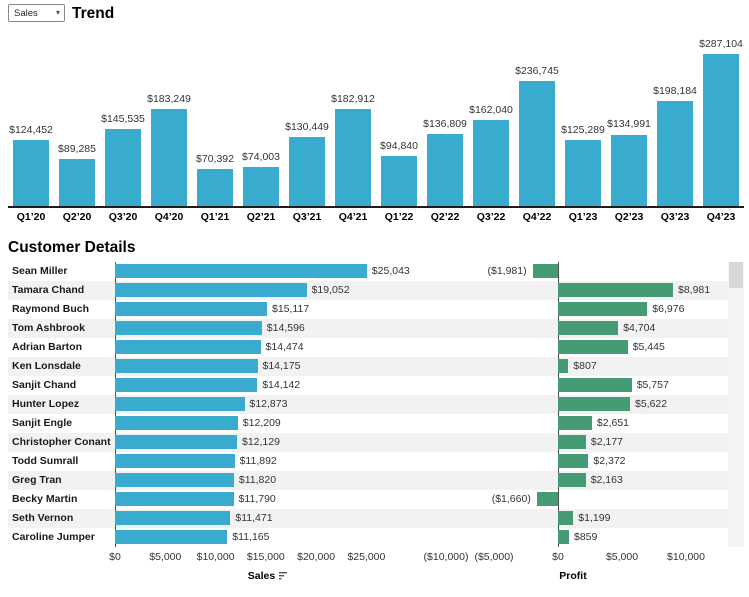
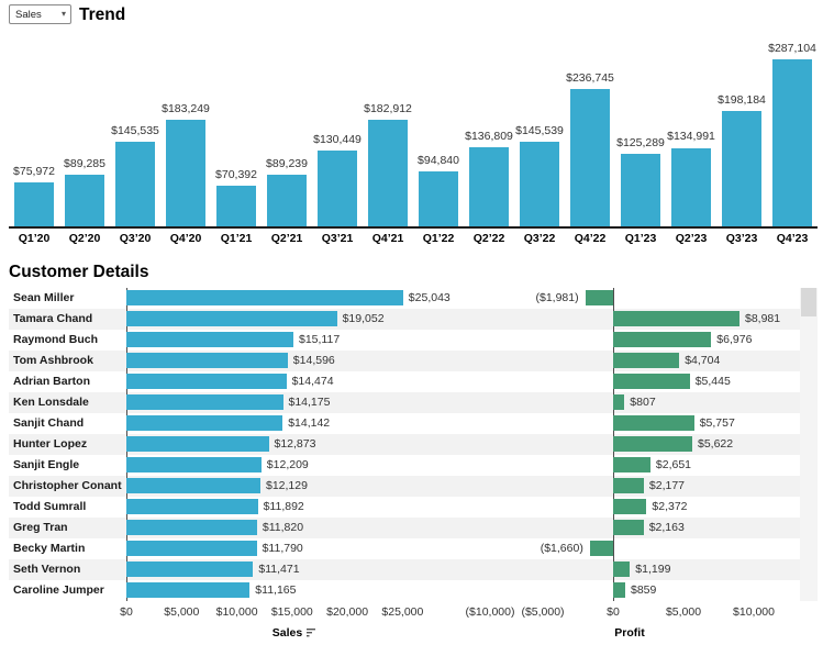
Trend/Q1’20: $124,452 -> $75,972
Trend/Q2’21: $74,003 -> $89,239
Trend/Q3’22: $162,040 -> $145,539
